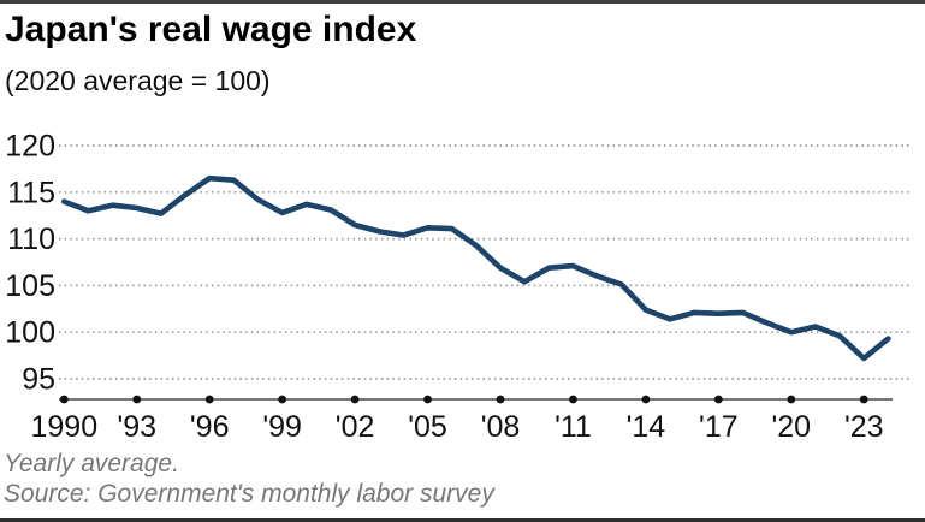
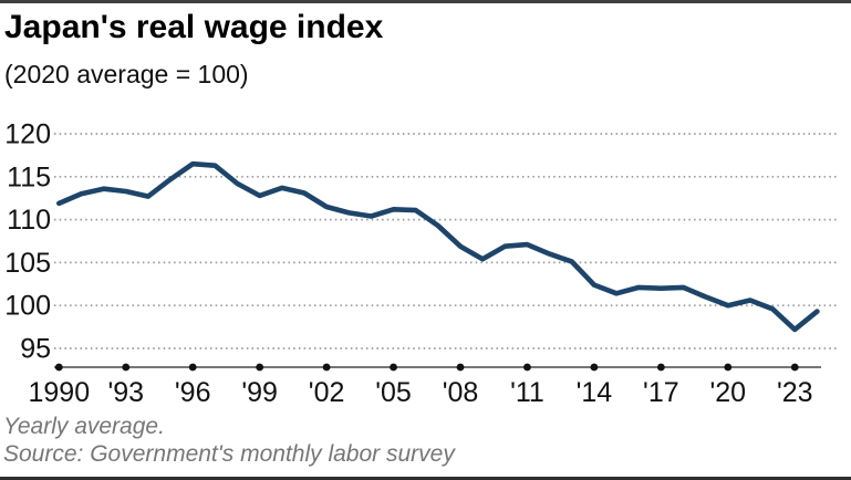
1990: 114 -> 112
